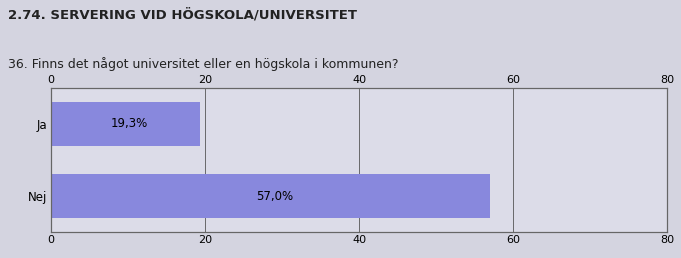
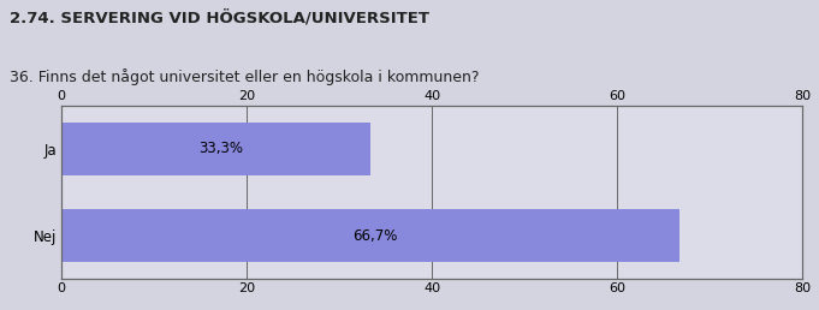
Ja: 19,3% -> 33,3%
Nej: 57,0% -> 66,7%
